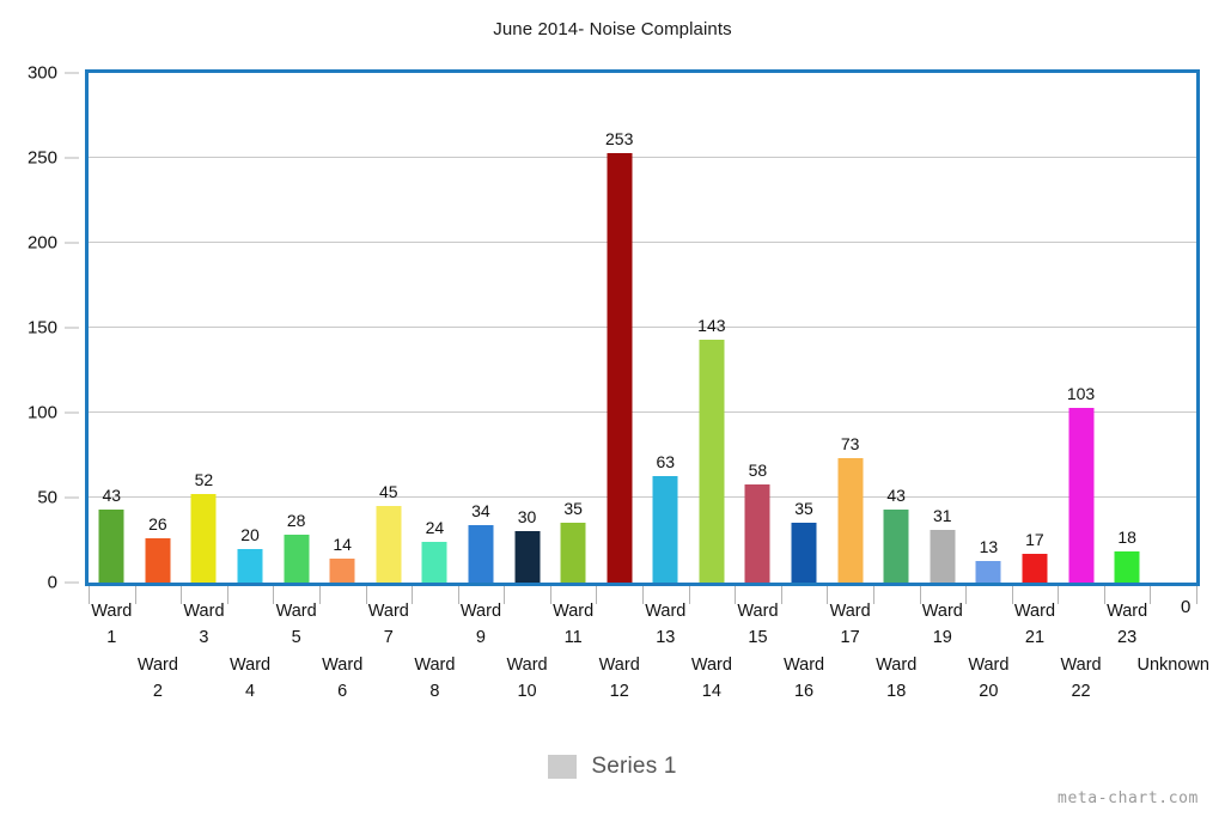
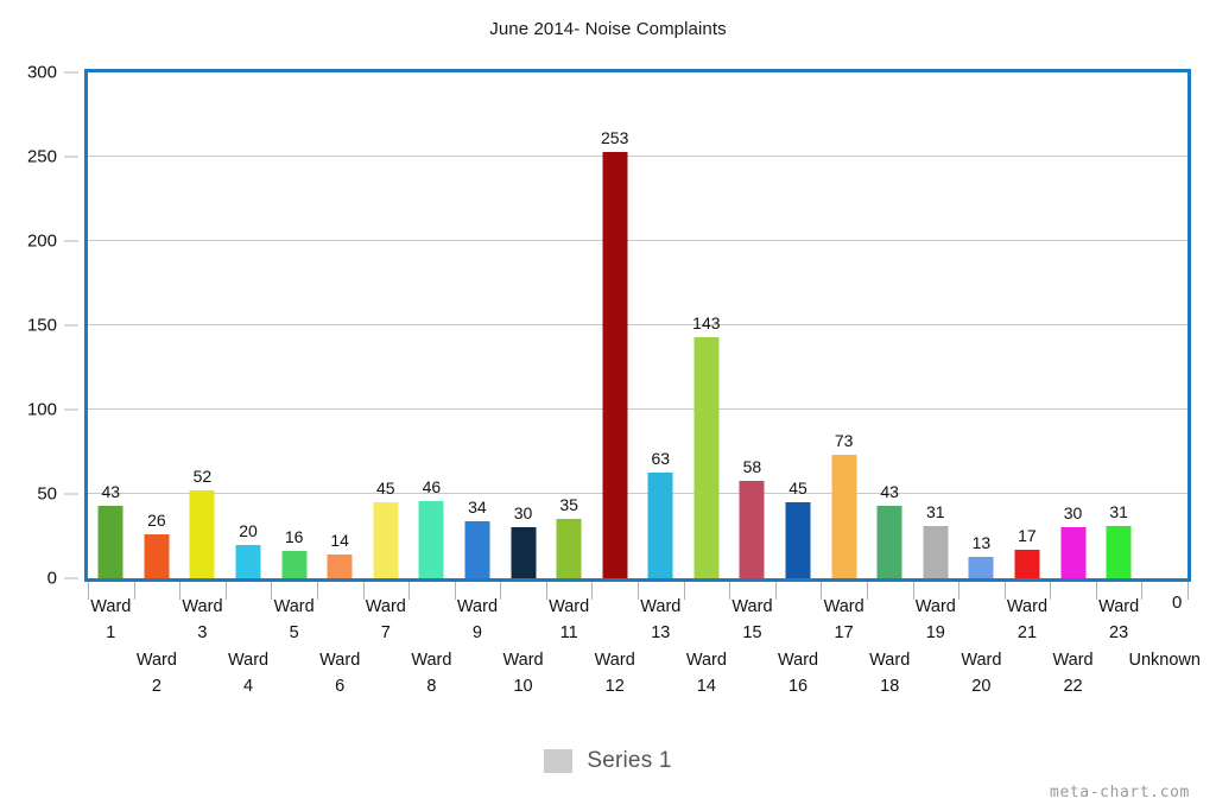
Ward 5: 28 -> 16
Ward 8: 24 -> 46
Ward 16: 35 -> 45
Ward 22: 103 -> 30
Ward 23: 18 -> 31
